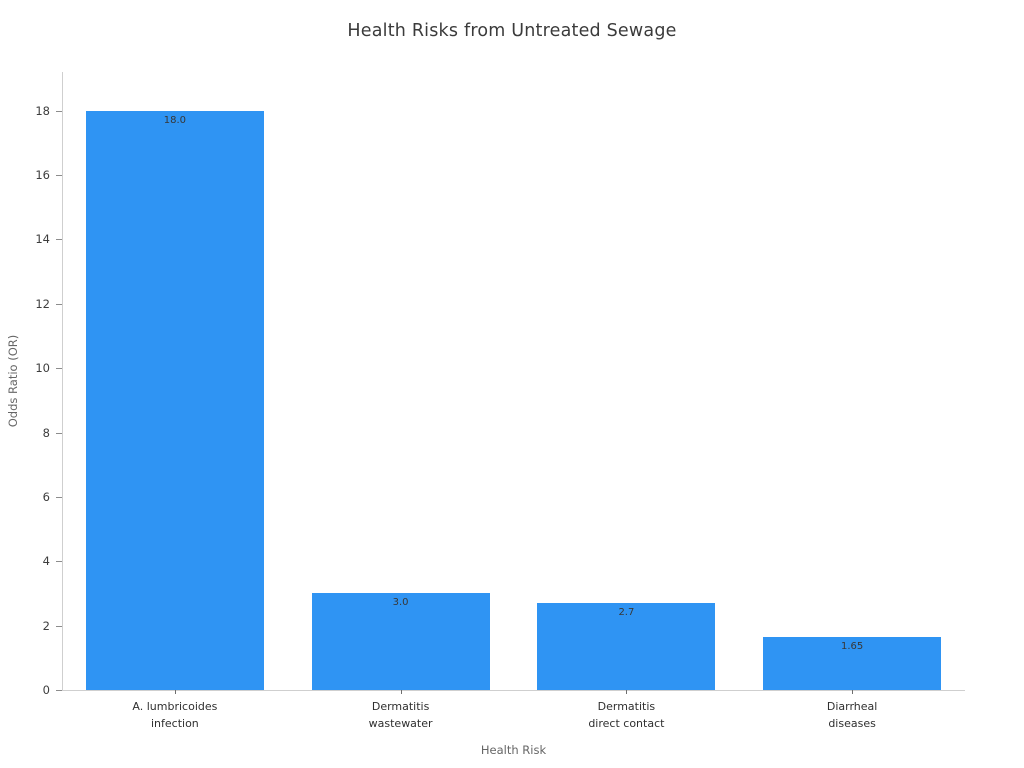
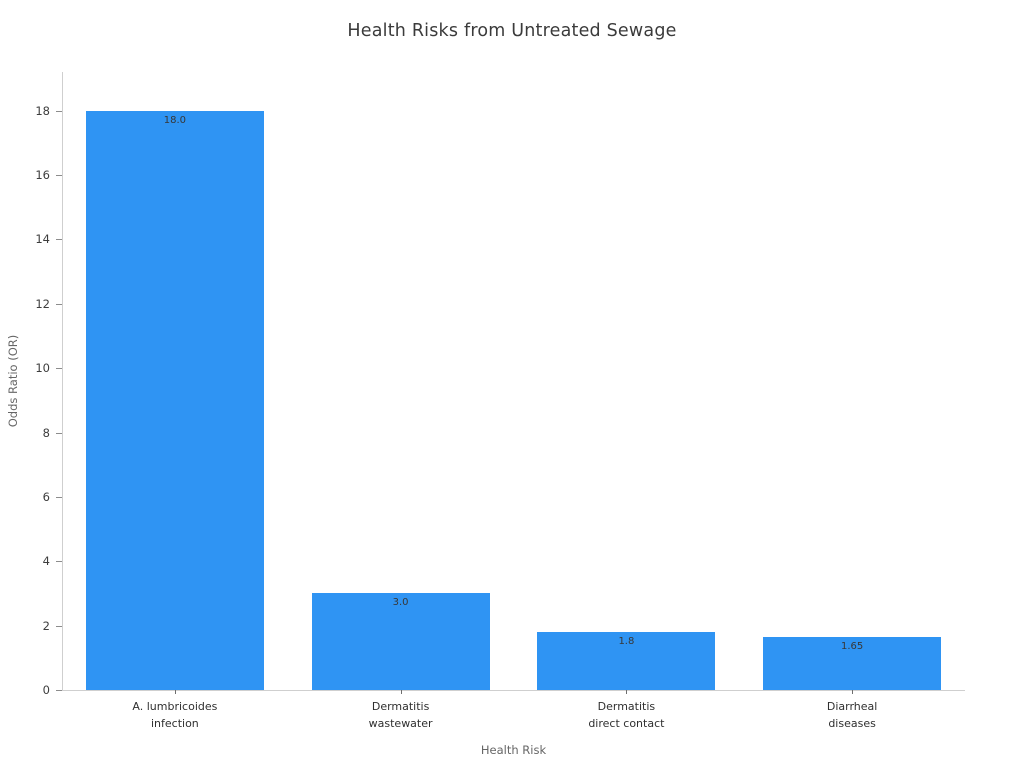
Dermatitis direct contact: 2.7 -> 1.8
